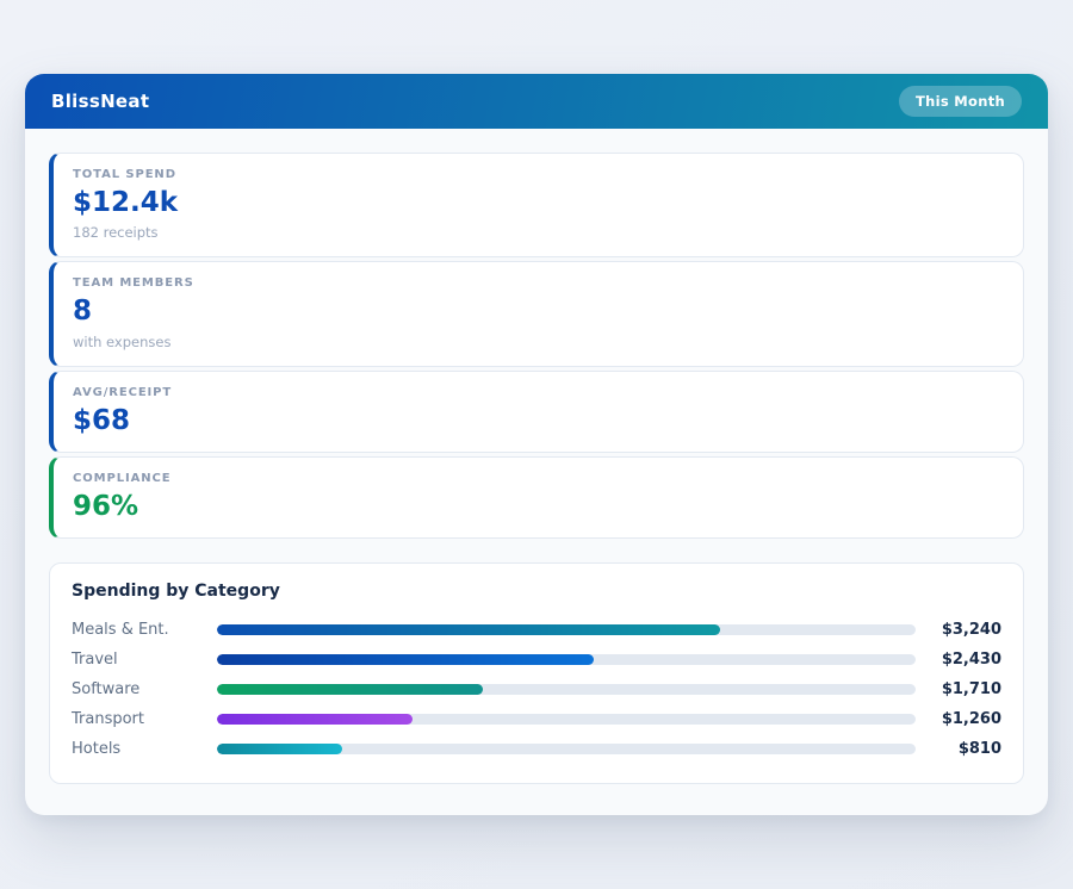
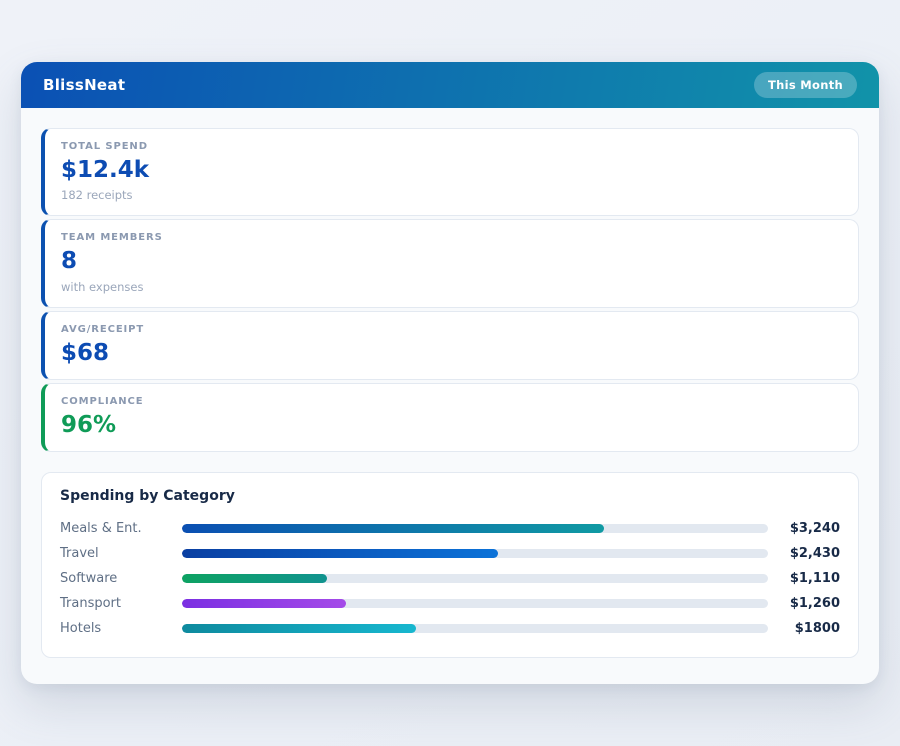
Software: $1,710 -> $1,110
Hotels: $810 -> $1800
